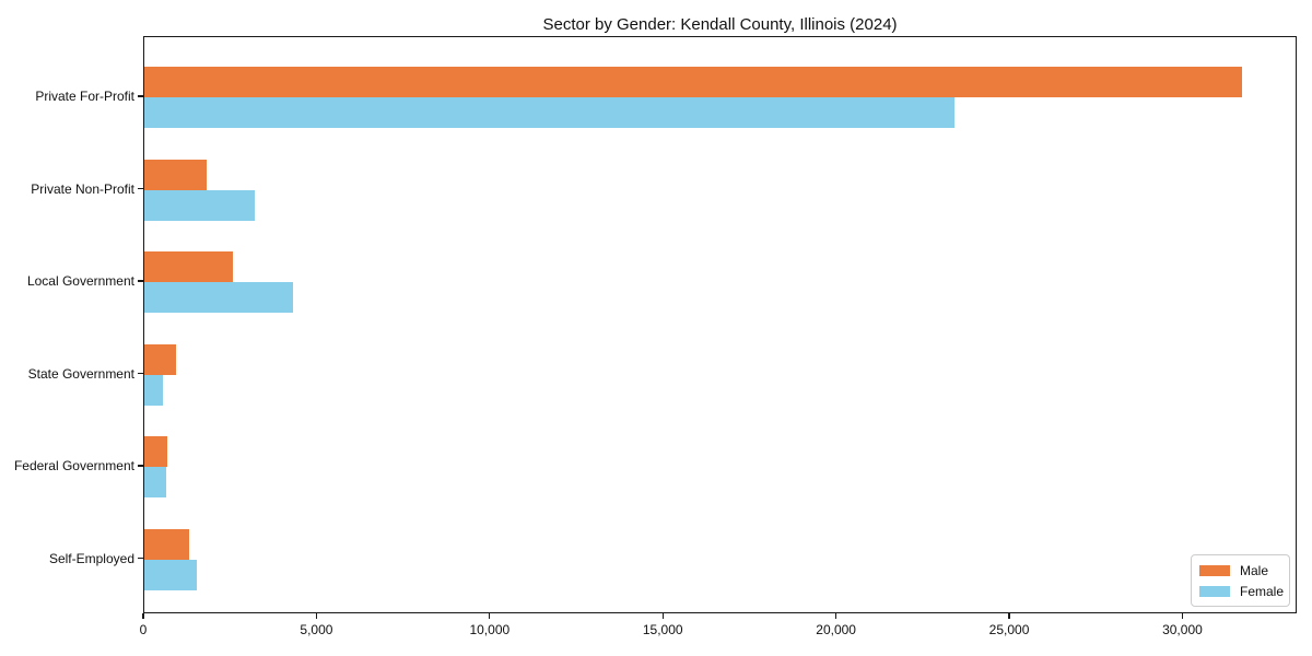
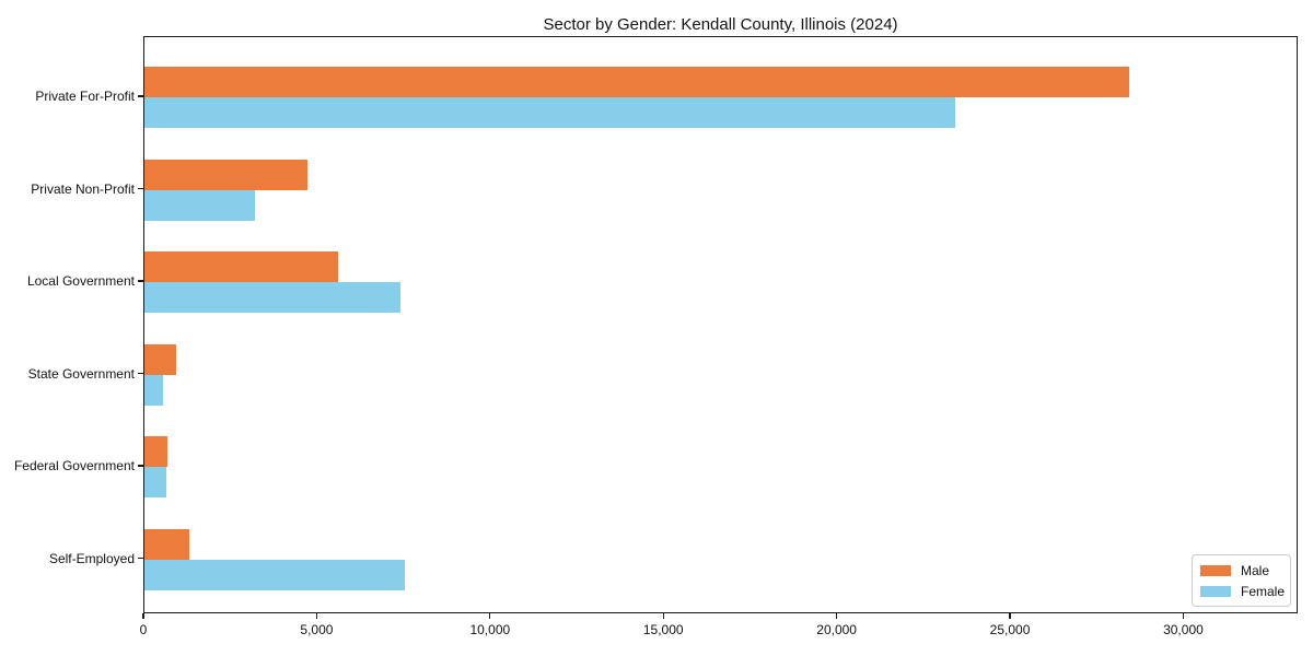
Male/Private For-Profit: 31700 -> 28400
Male/Private Non-Profit: 1800 -> 4700
Male/Local Government: 2600 -> 5600
Female/Local Government: 4300 -> 7400
Female/Self-Employed: 1500 -> 7500
